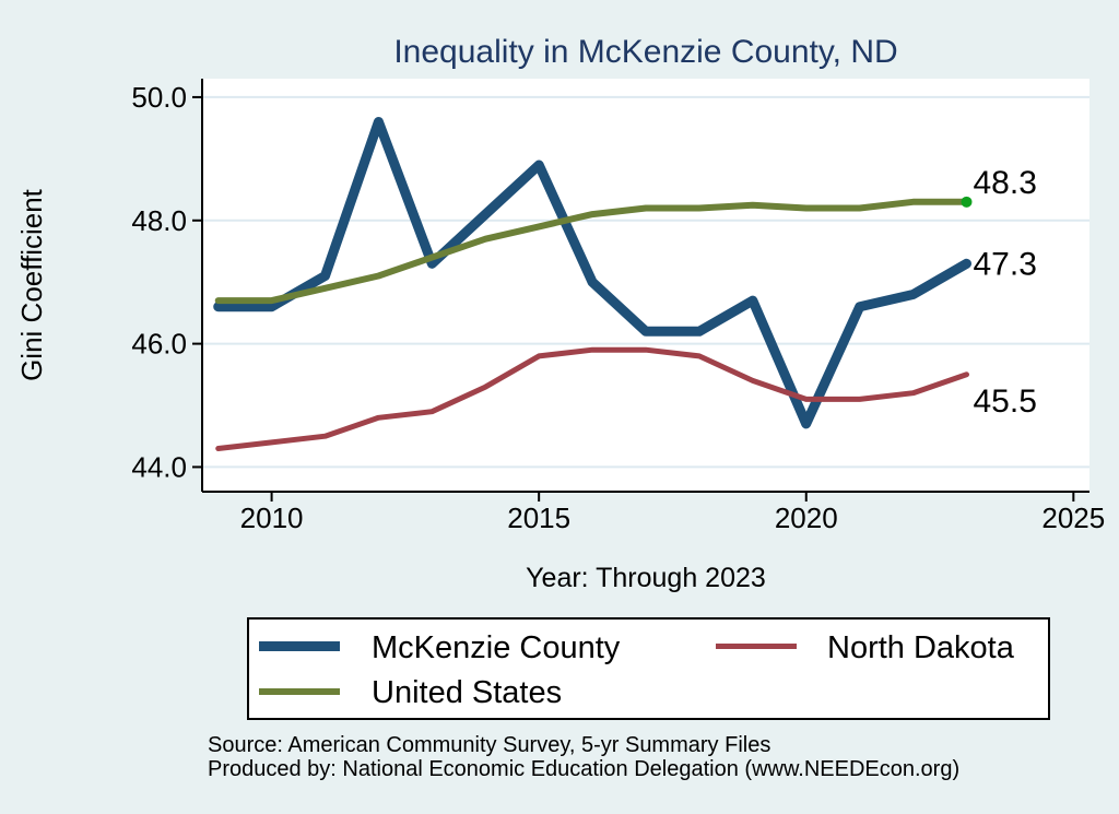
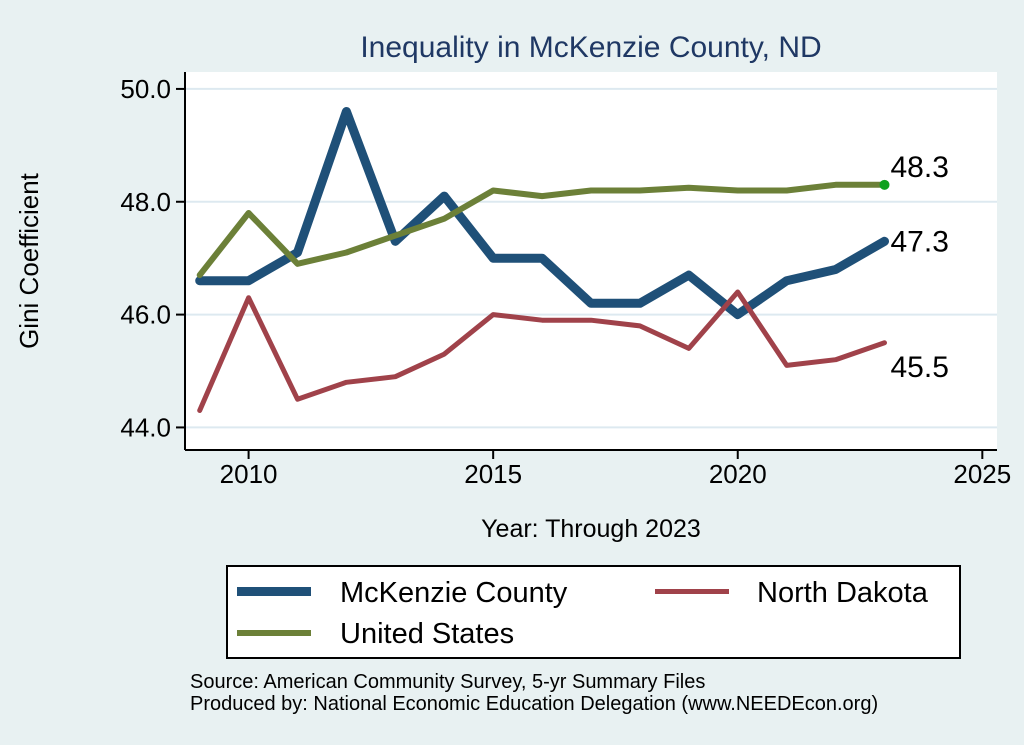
North Dakota/2010: 44.4 -> 46.3
United States/2010: 46.7 -> 47.8
McKenzie County/2015: 48.9 -> 47.0
North Dakota/2015: 45.8 -> 46.0
United States/2015: 47.9 -> 48.2
McKenzie County/2020: 44.7 -> 46.0
North Dakota/2020: 45.1 -> 46.4
